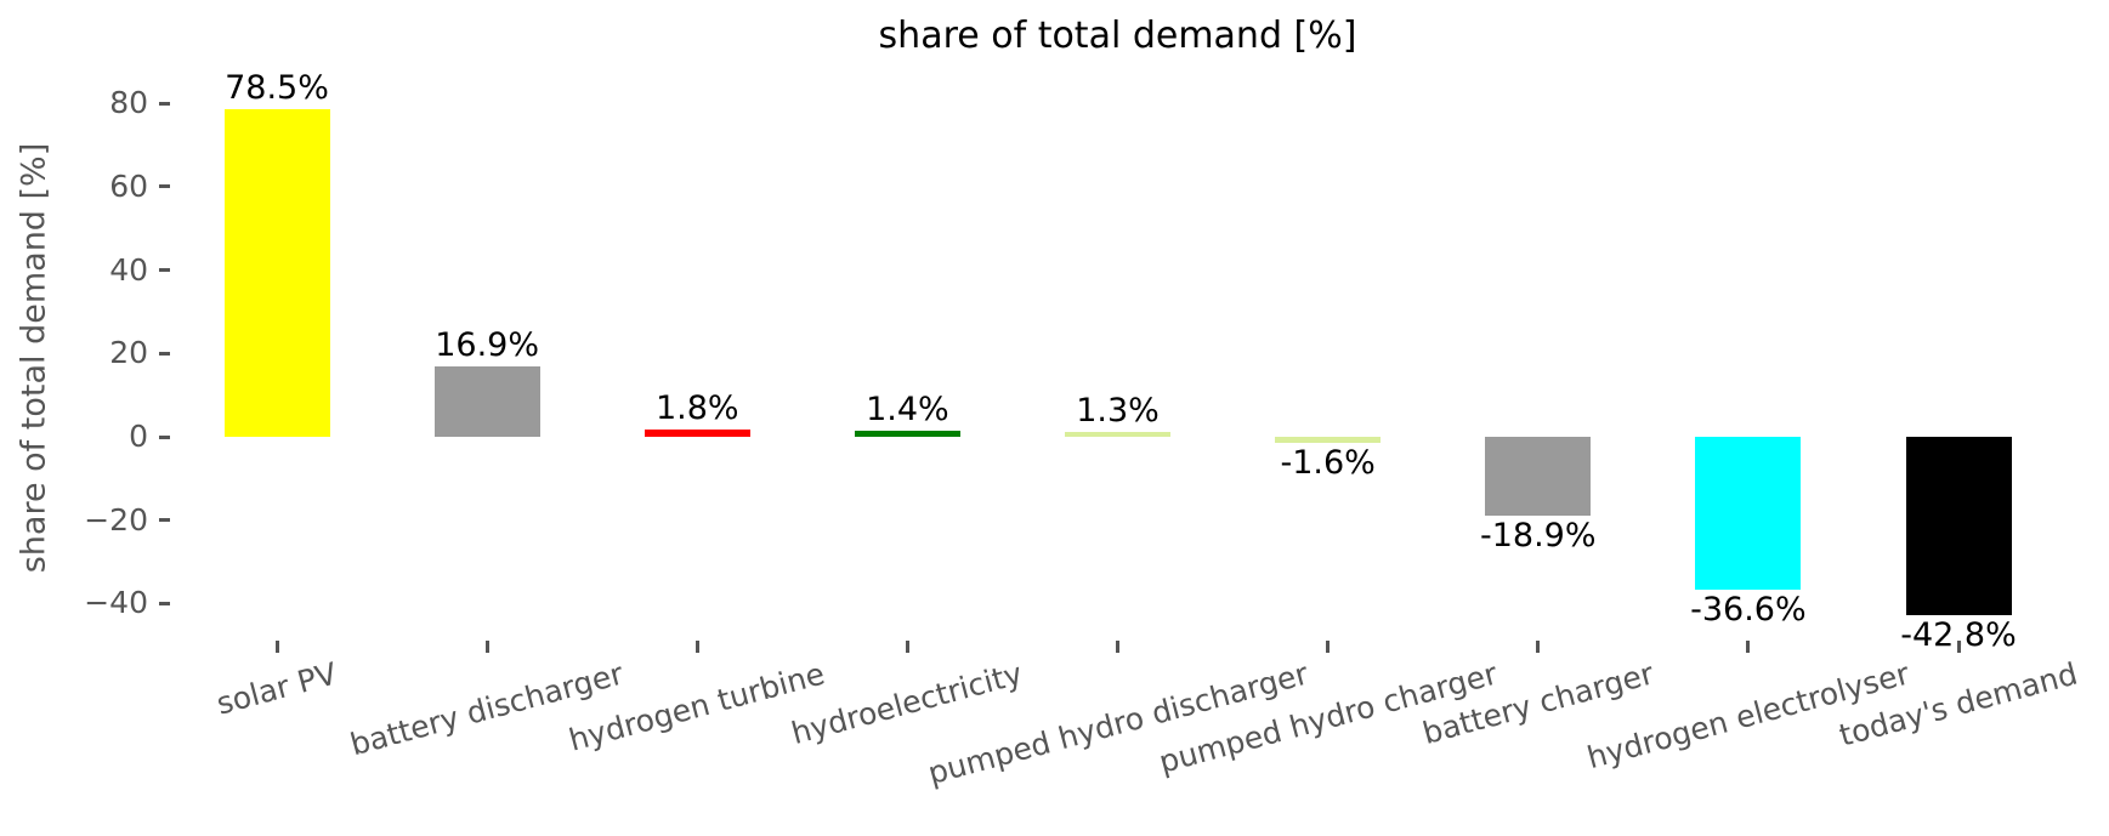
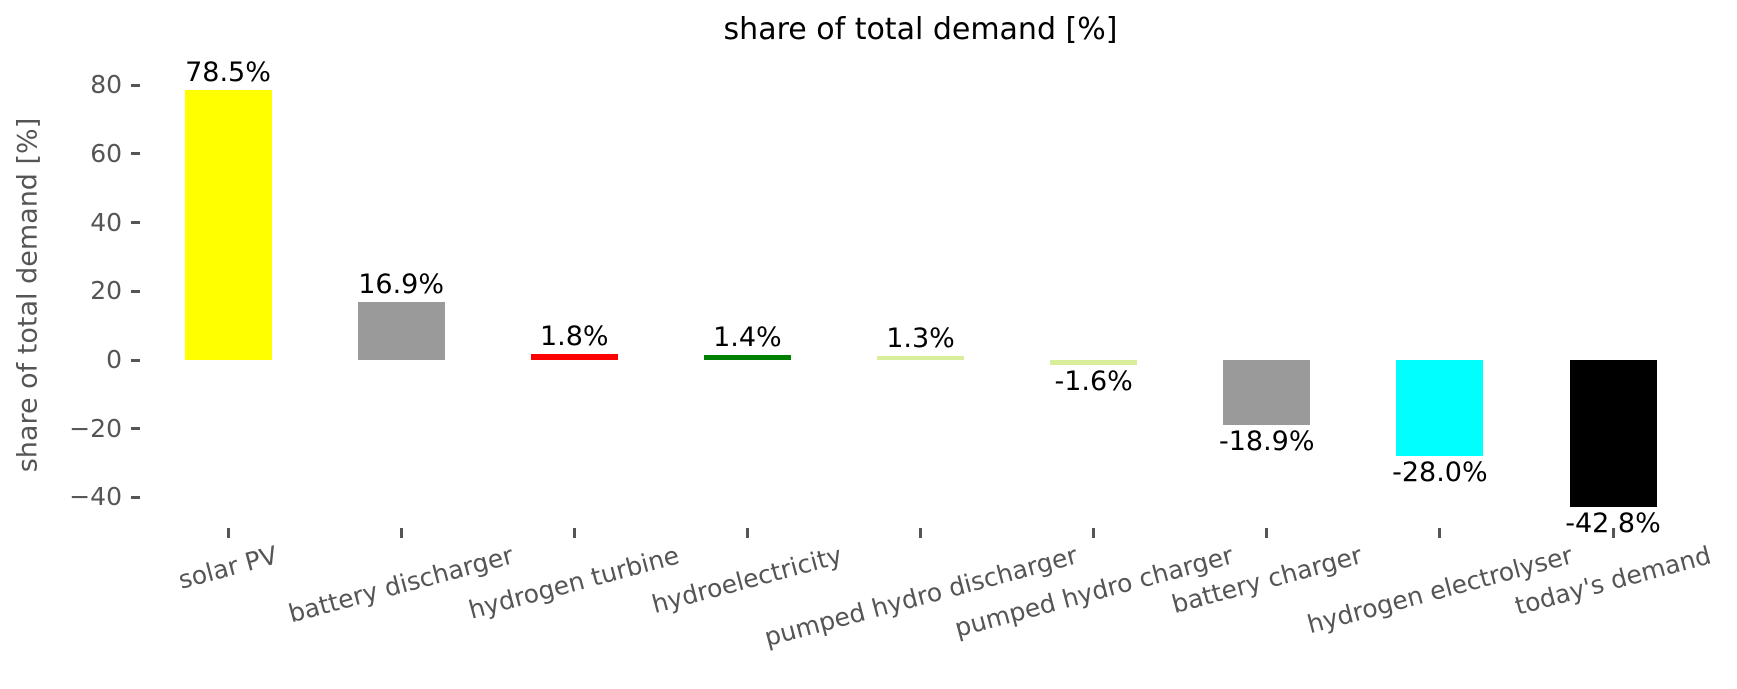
hydrogen electrolyser: -36.6% -> -28.0%
